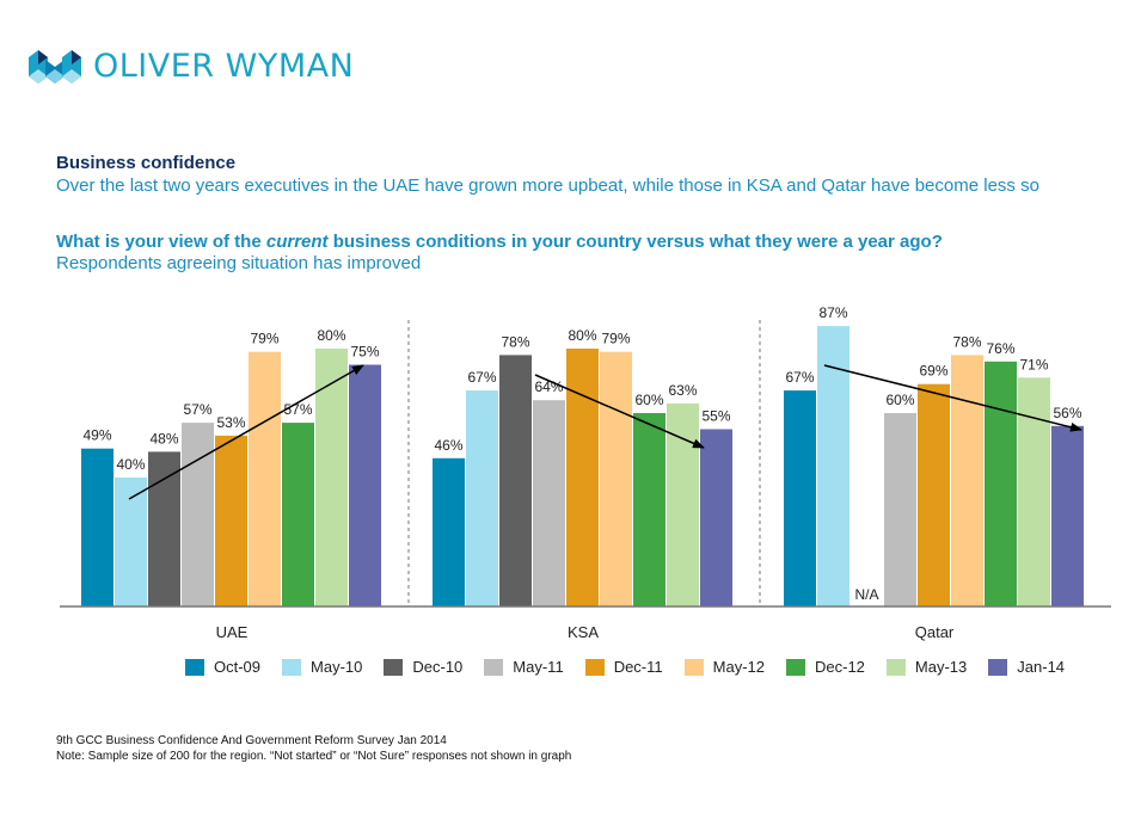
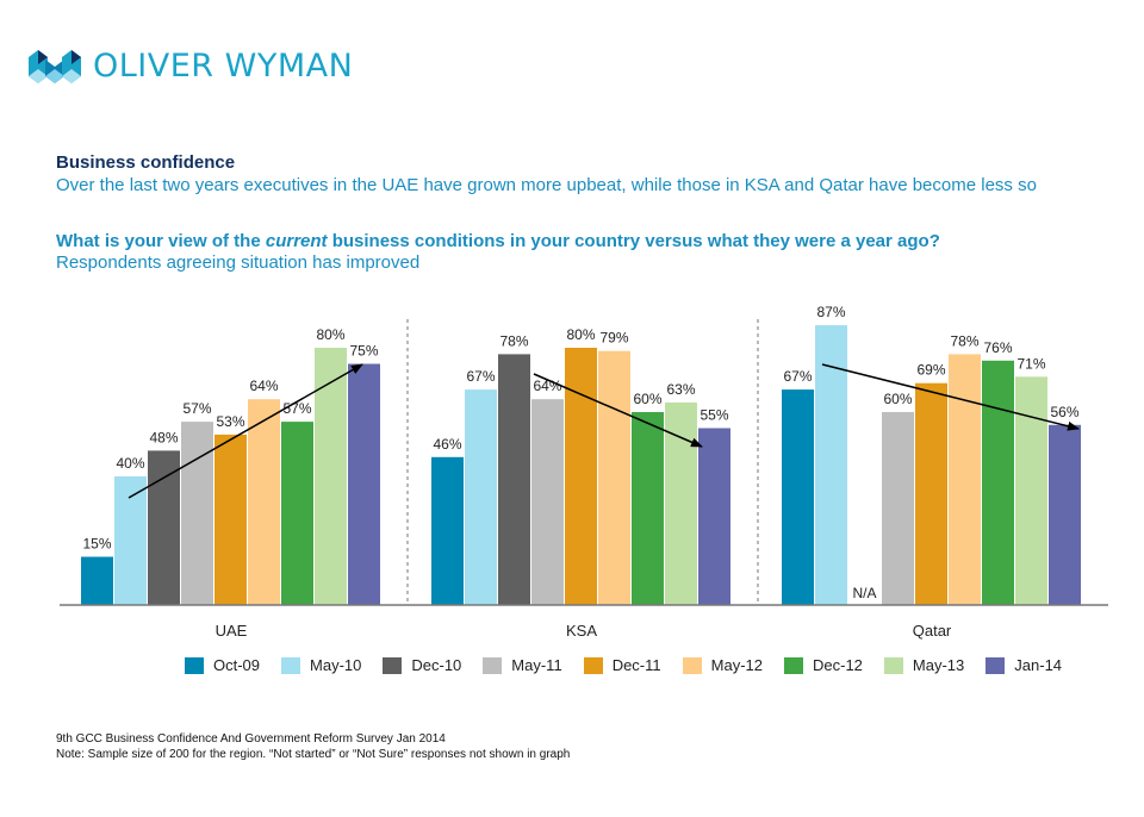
Oct-09/UAE: 49% -> 15%
May-12/UAE: 79% -> 64%
